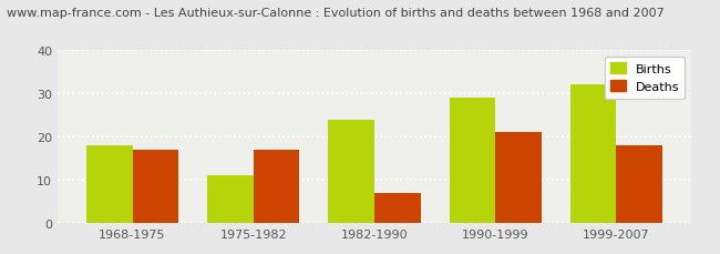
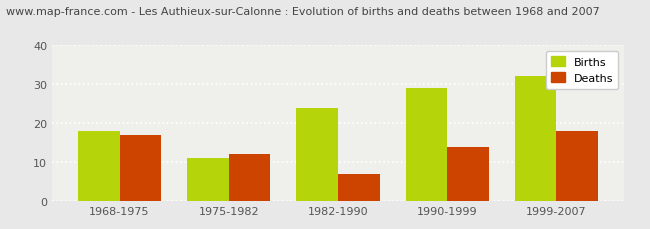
Deaths/1975-1982: 17 -> 12
Deaths/1990-1999: 21 -> 14
